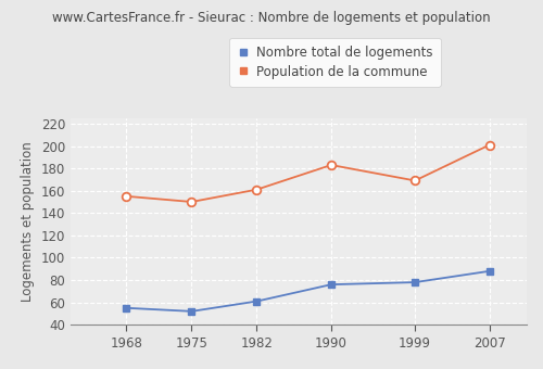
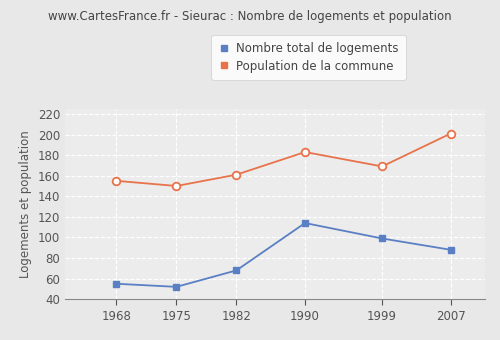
Nombre total de logements/1982: 61 -> 68
Nombre total de logements/1990: 76 -> 114
Nombre total de logements/1999: 78 -> 99
